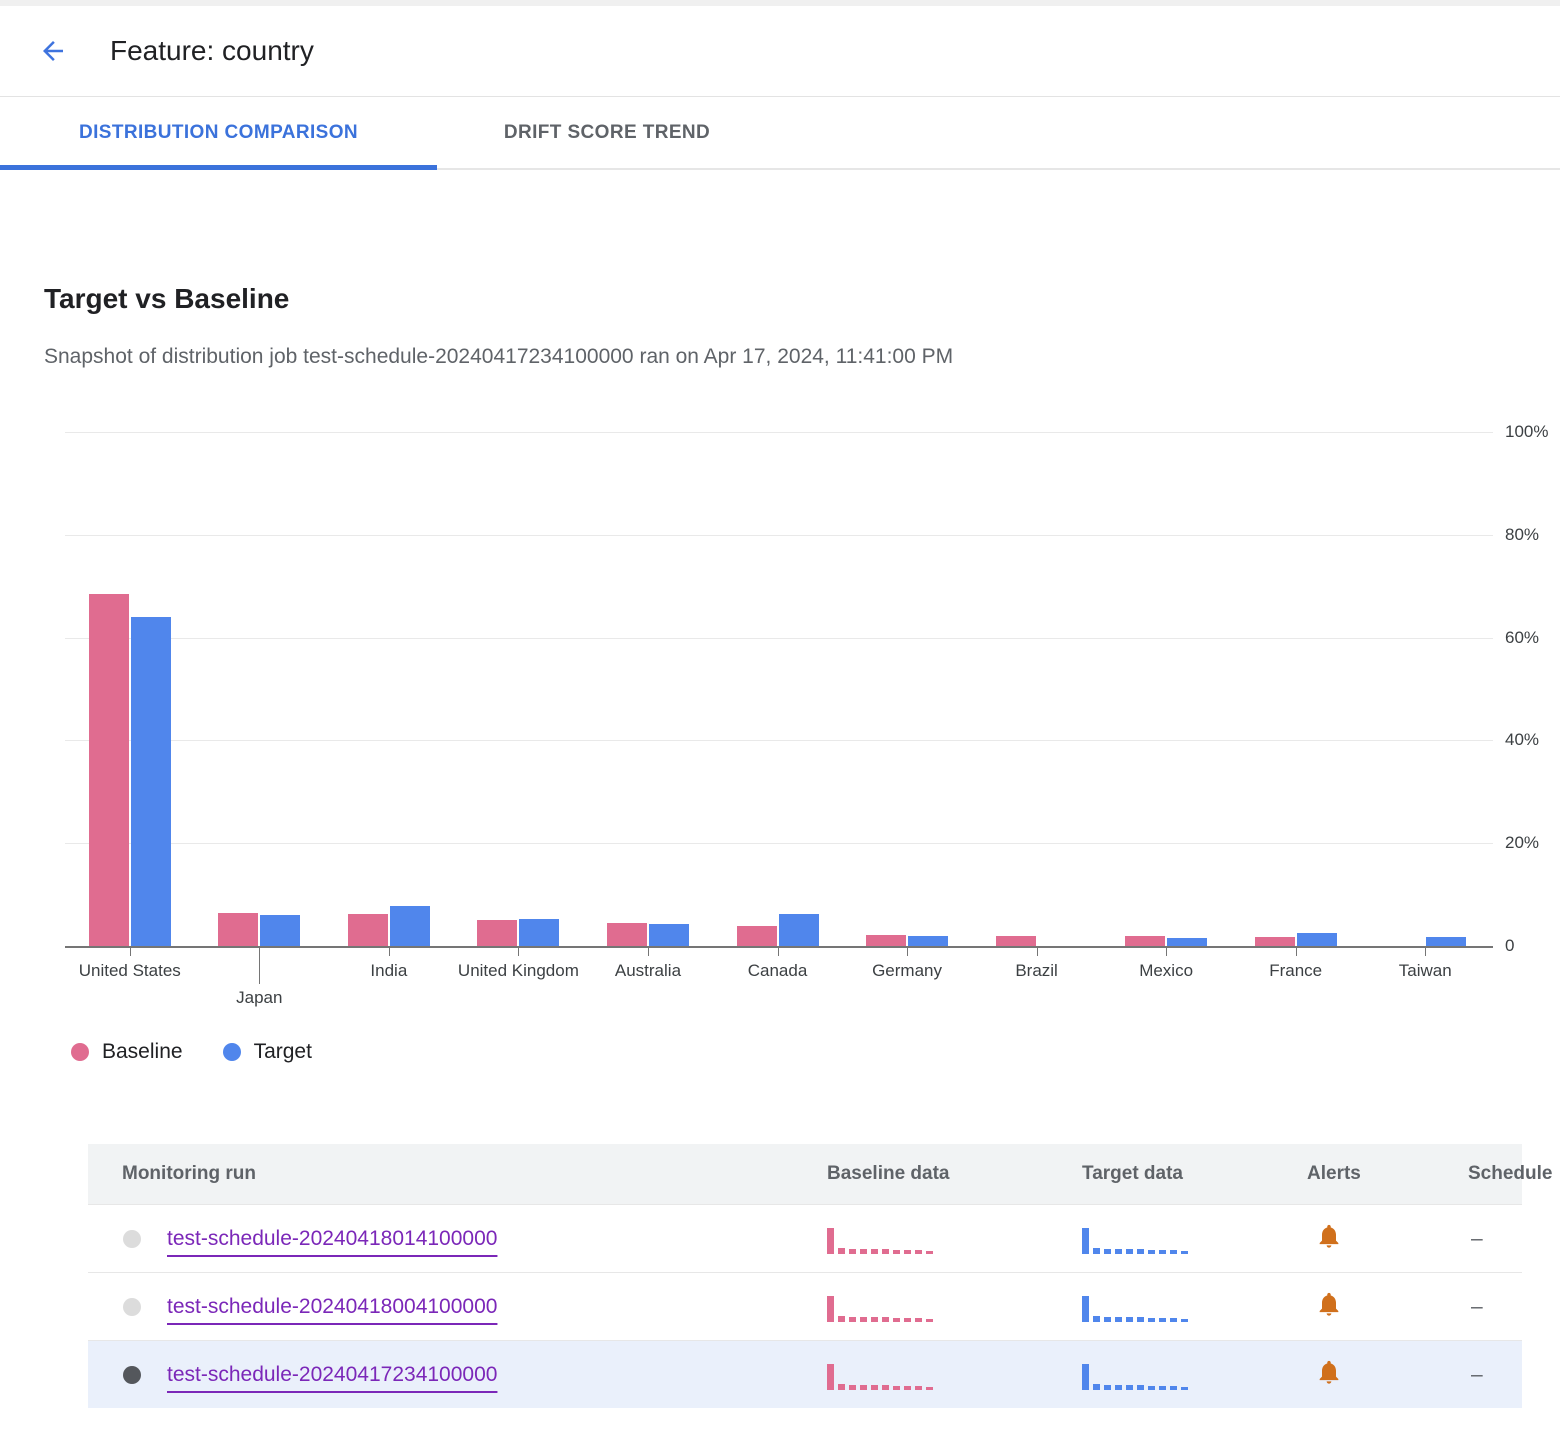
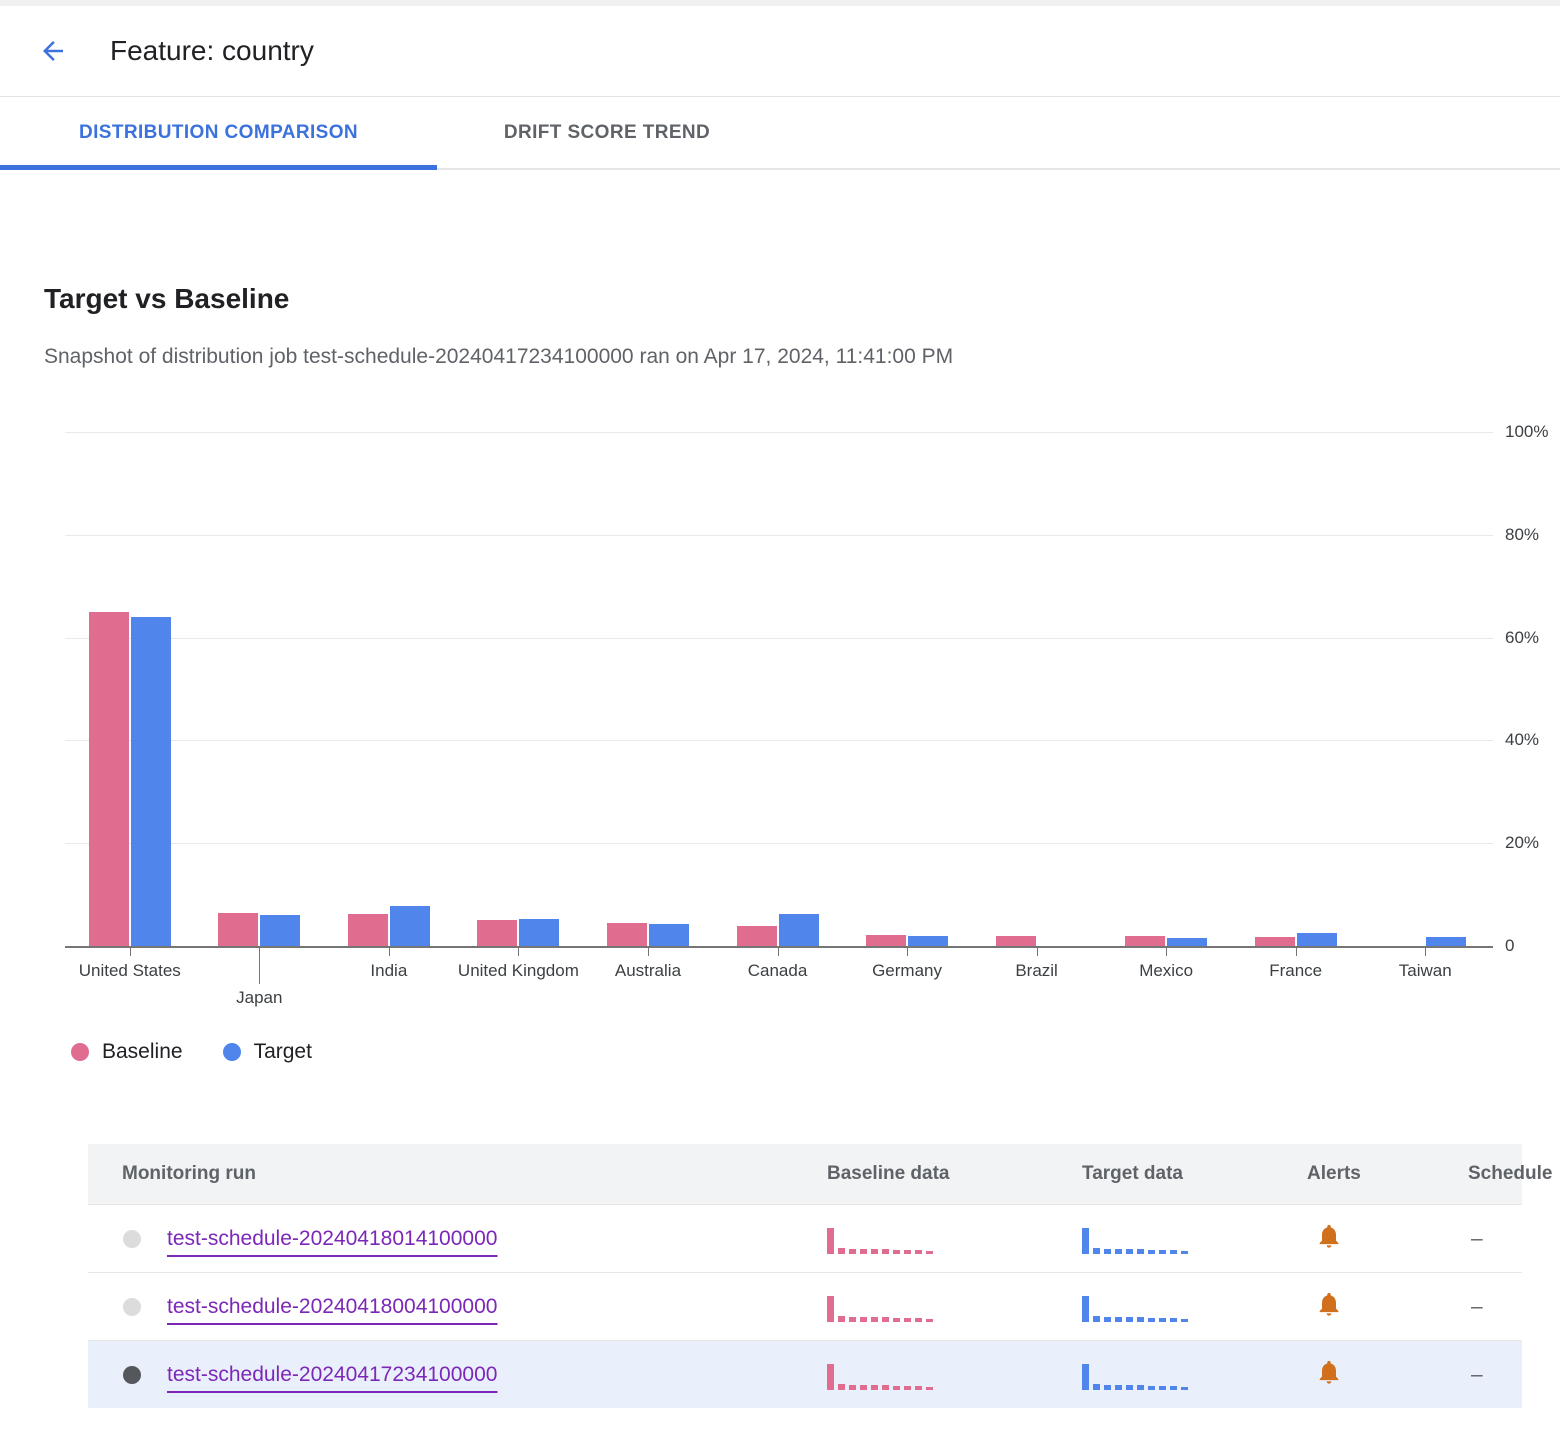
Baseline/United States: 68% -> 65%
